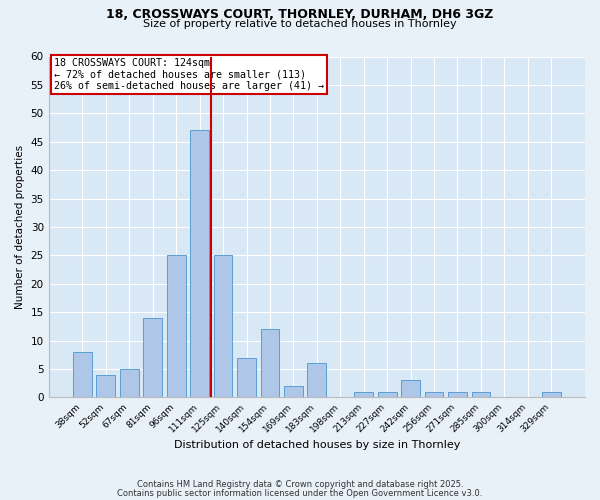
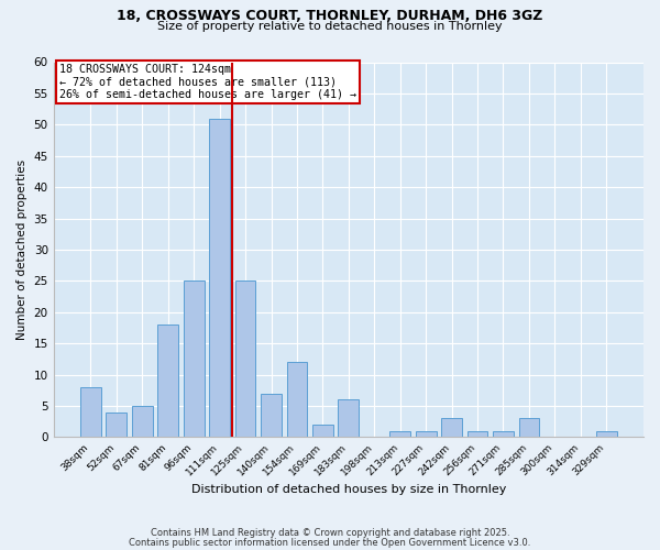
81sqm: 14 -> 18
111sqm: 47 -> 51
285sqm: 1 -> 3
